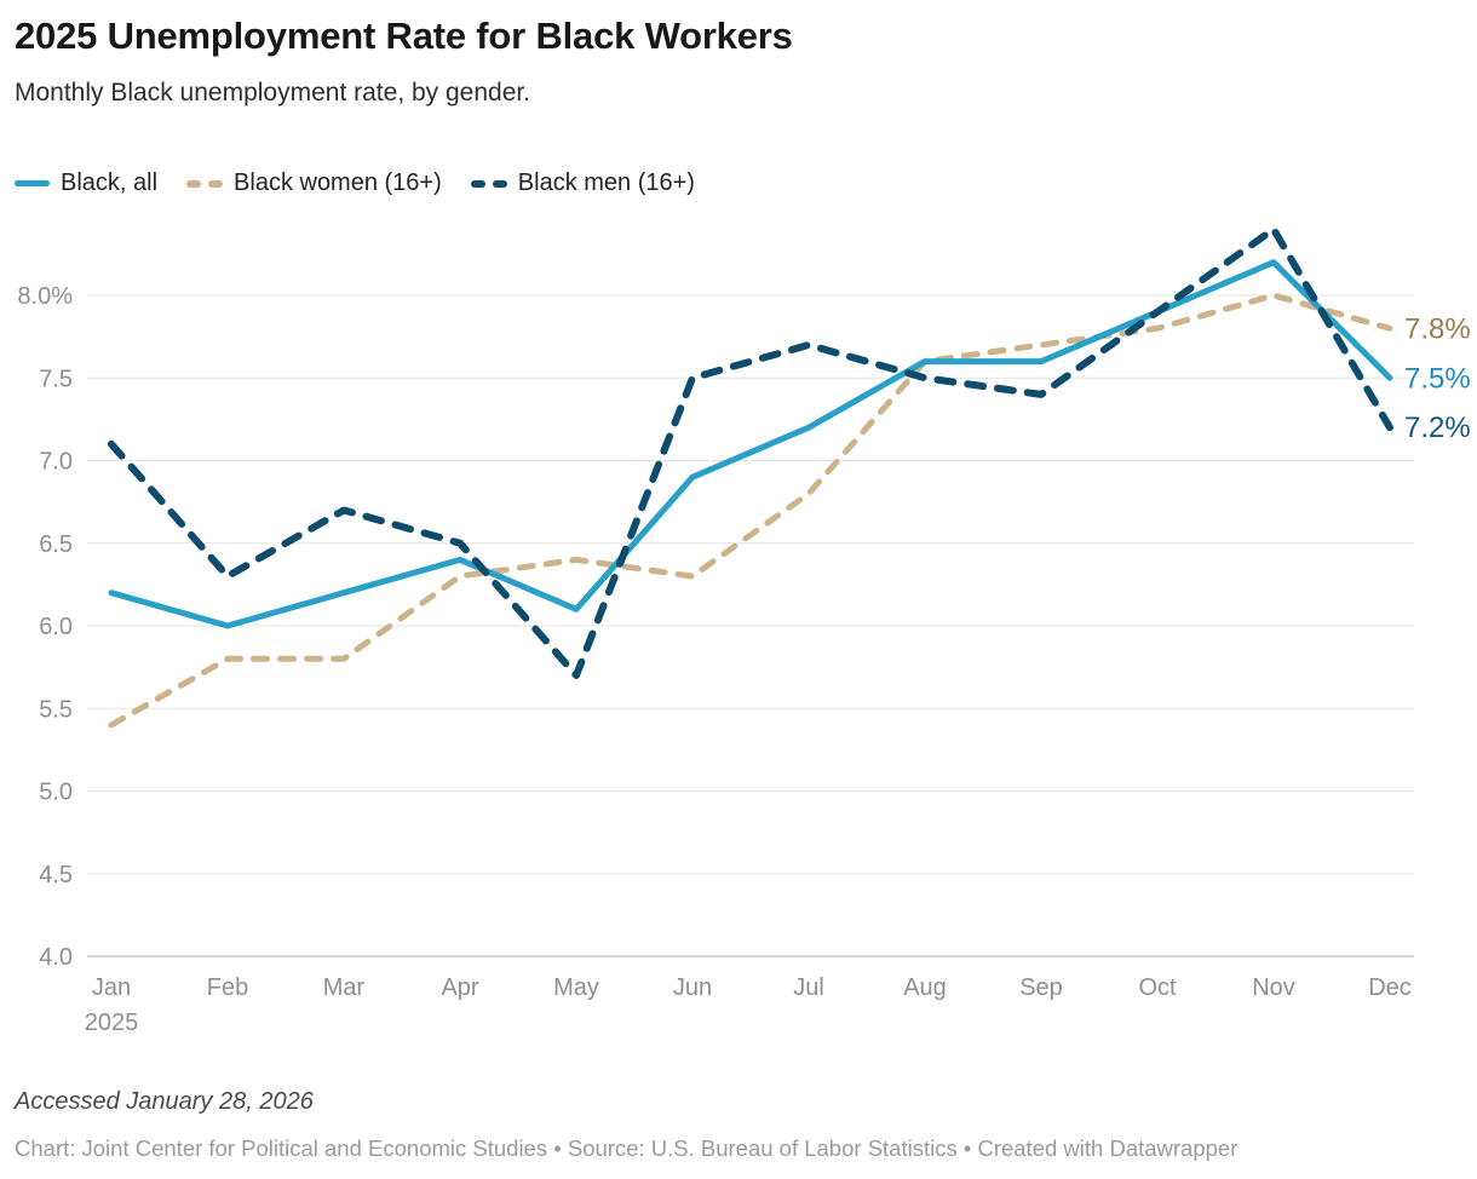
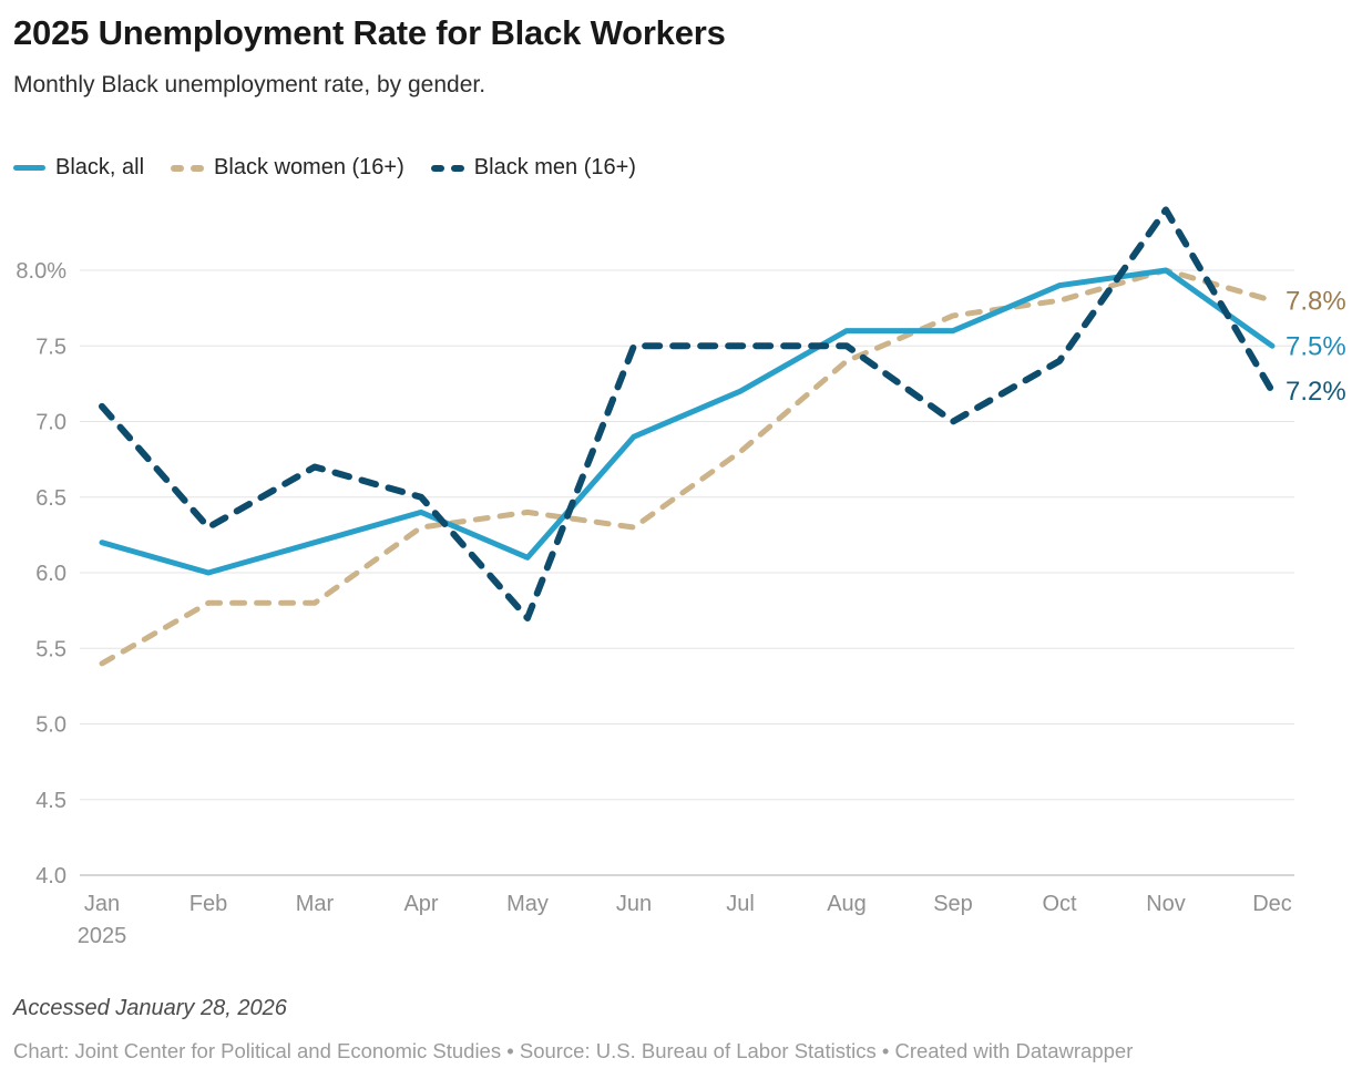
Black men (16+)/Jul: 7.7% -> 7.5%
Black women (16+)/Aug: 7.6% -> 7.4%
Black men (16+)/Sep: 7.4% -> 7.0%
Black men (16+)/Oct: 7.9% -> 7.4%
Black, all/Nov: 8.2% -> 8.0%
